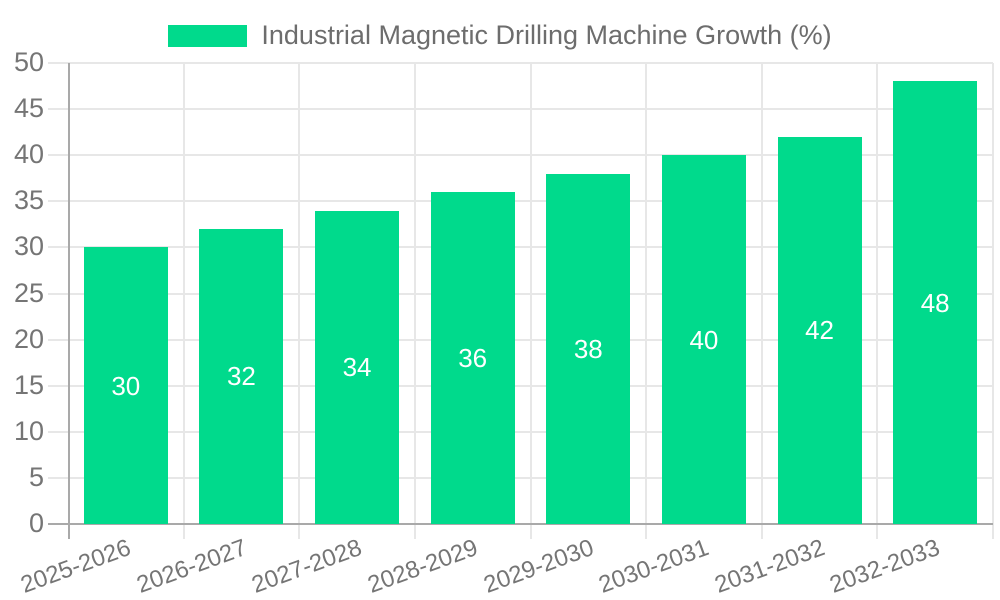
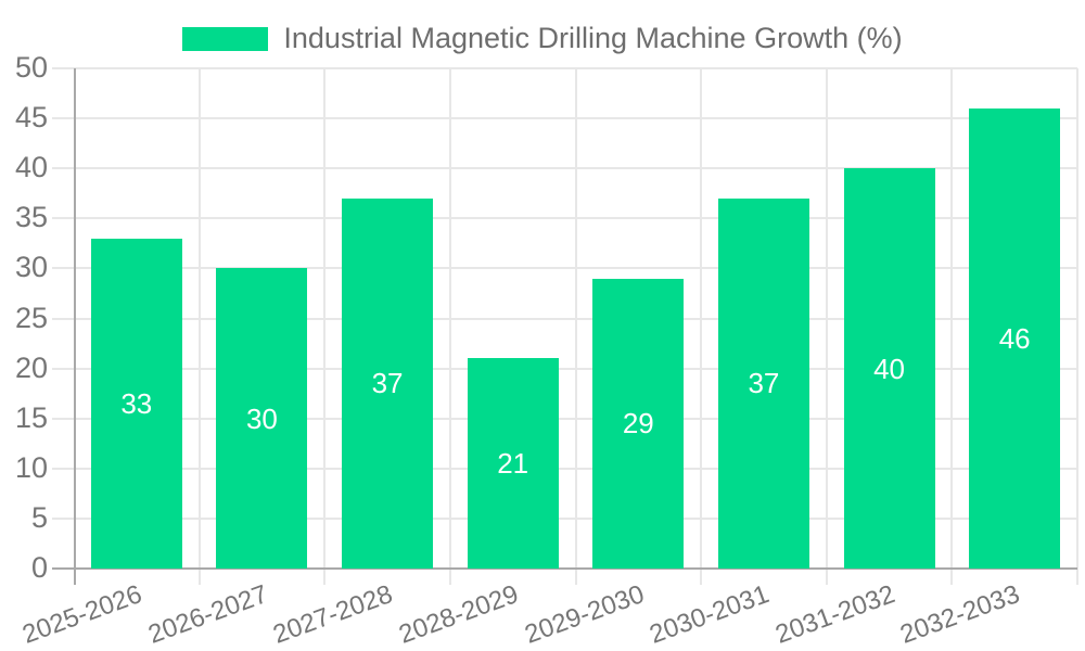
2025-2026: 30 -> 33
2026-2027: 32 -> 30
2027-2028: 34 -> 37
2028-2029: 36 -> 21
2029-2030: 38 -> 29
2030-2031: 40 -> 37
2031-2032: 42 -> 40
2032-2033: 48 -> 46
